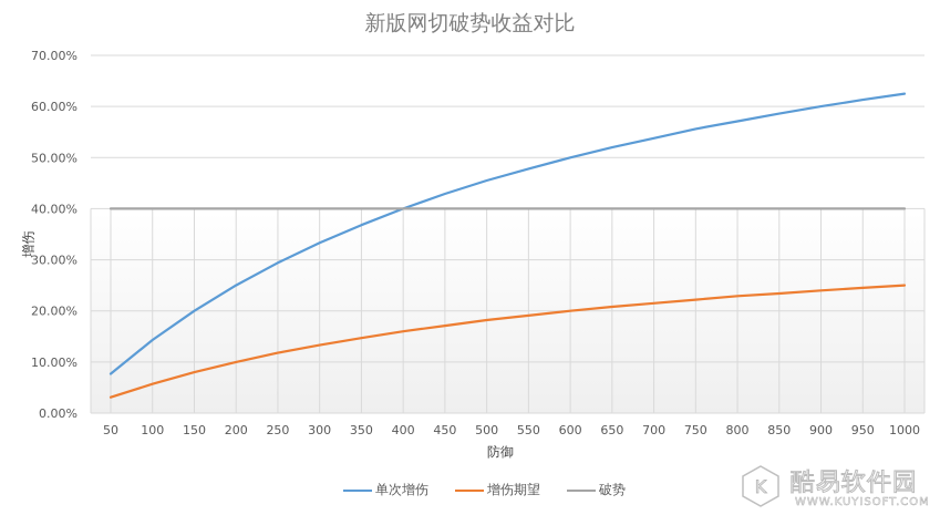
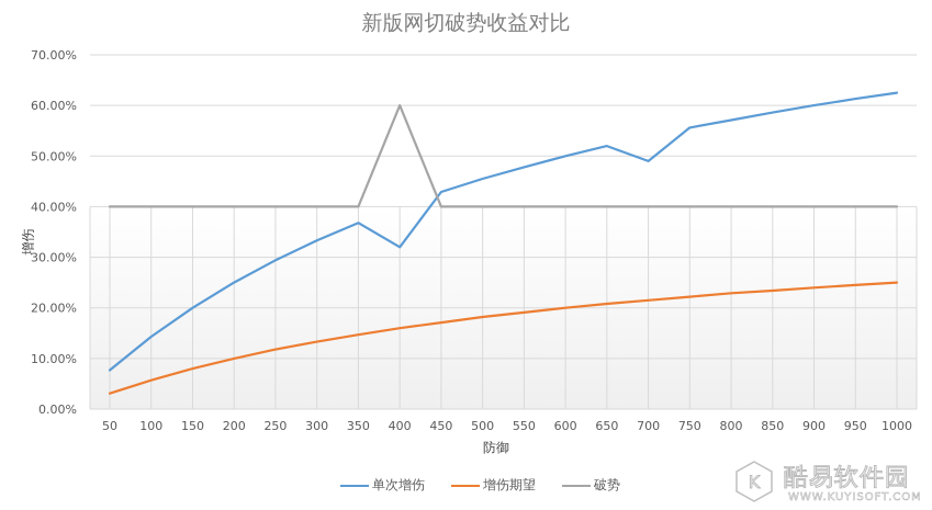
单次增伤/400: 40% -> 32%
破势/400: 40% -> 60%
单次增伤/700: 54% -> 49%
